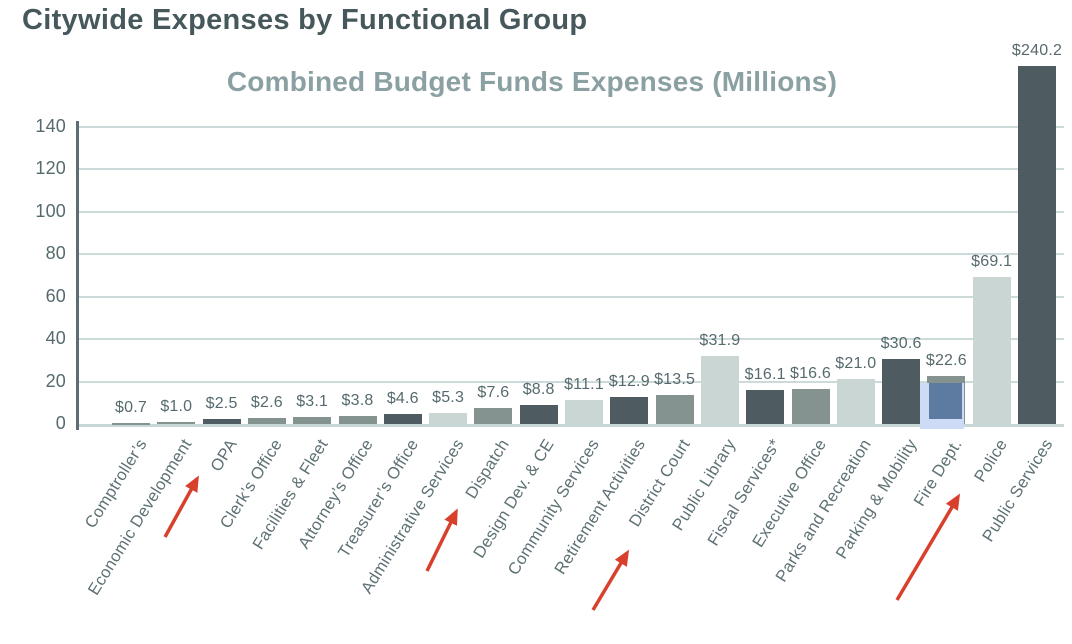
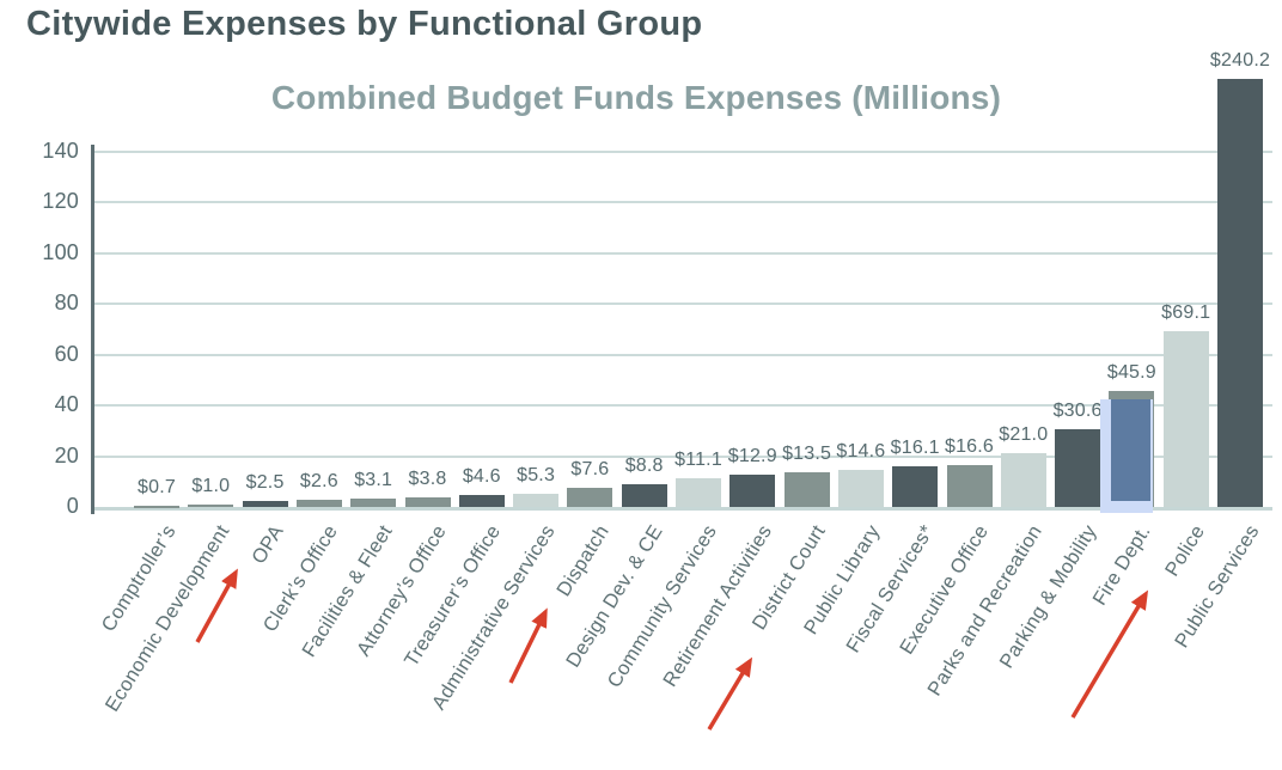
Public Library: $31.9 -> $14.6
Fire Dept.: $22.6 -> $45.9
